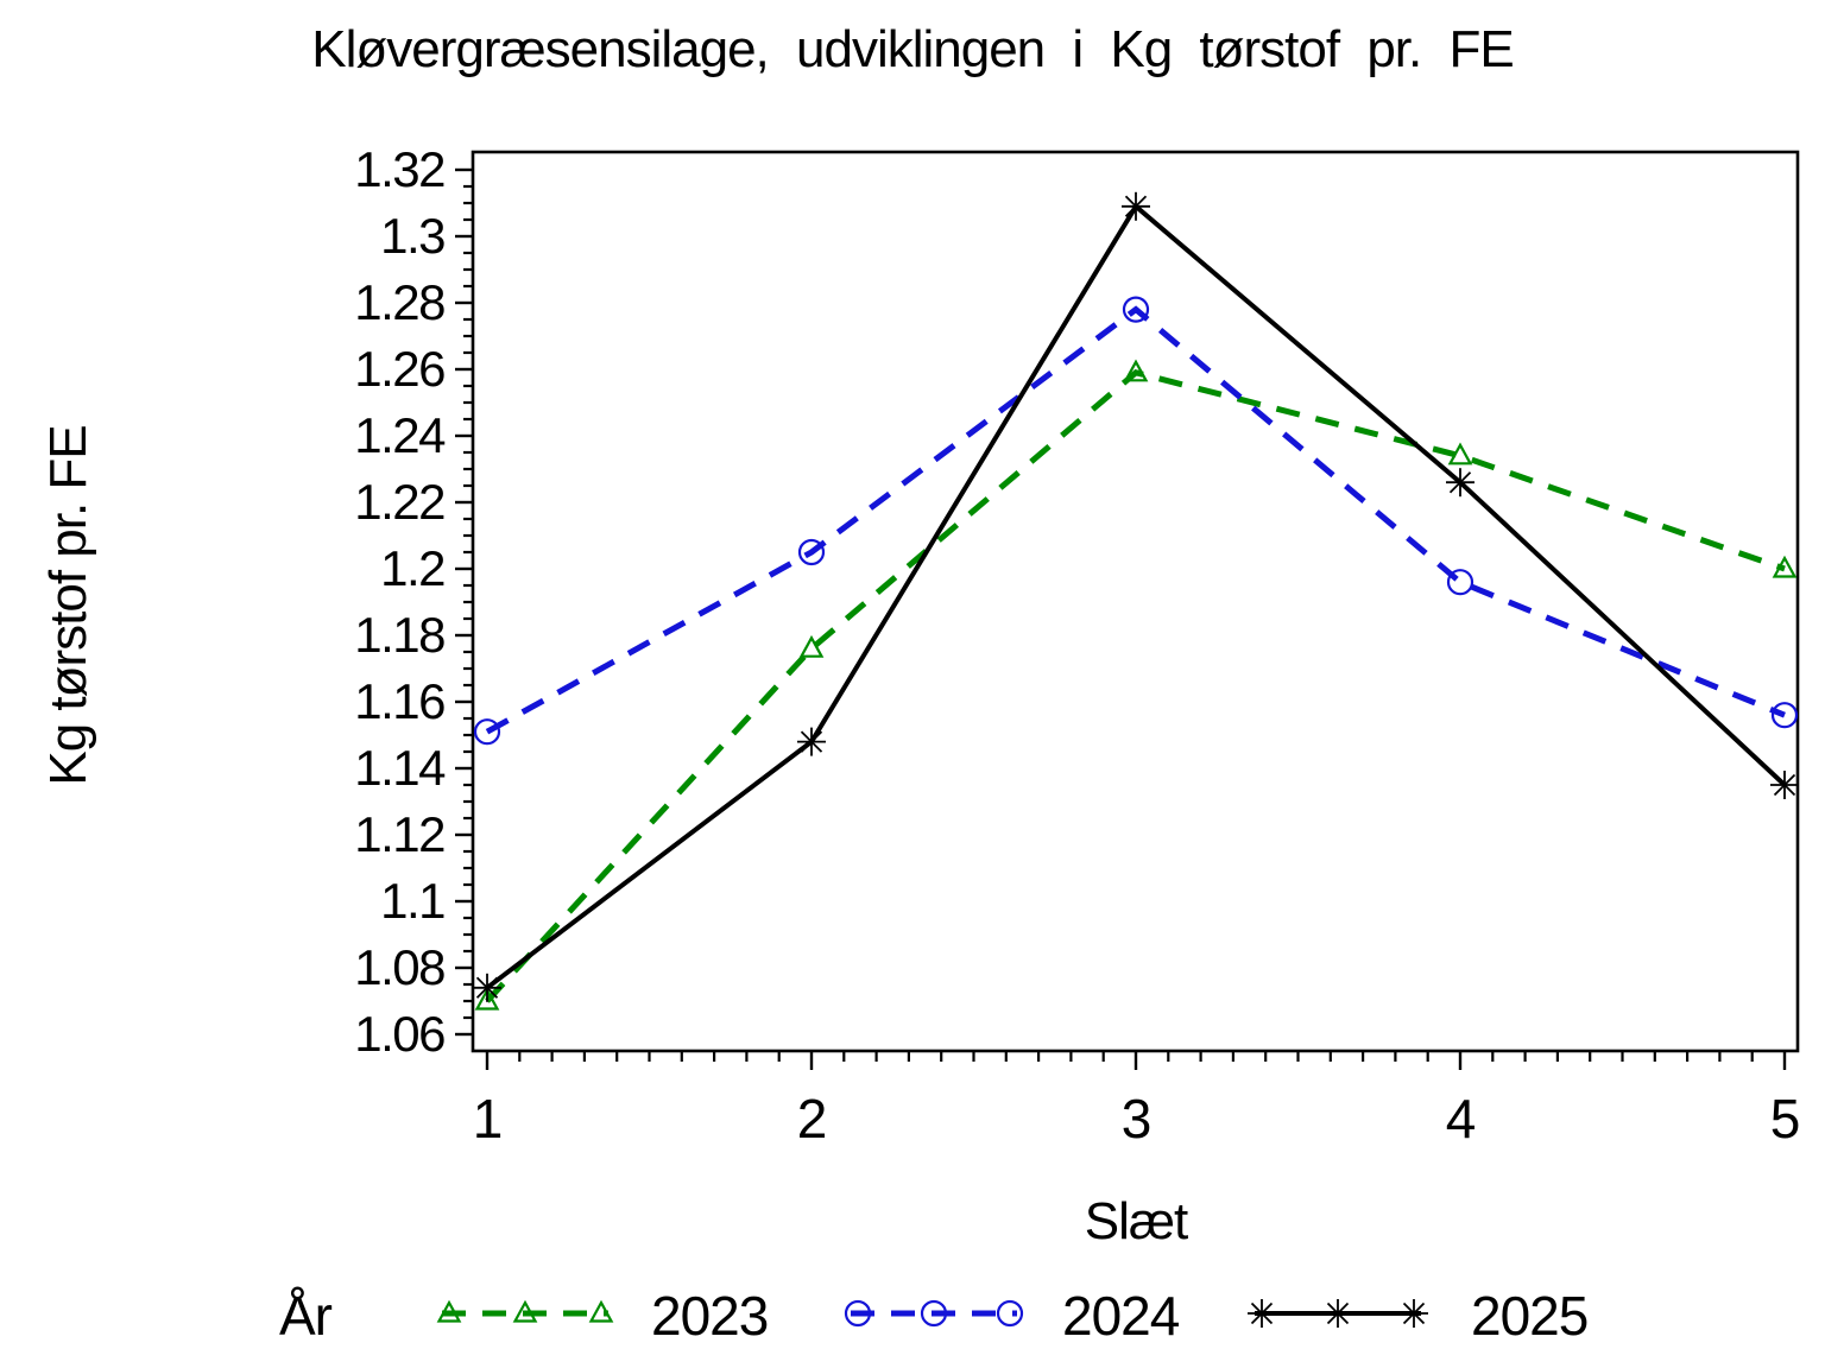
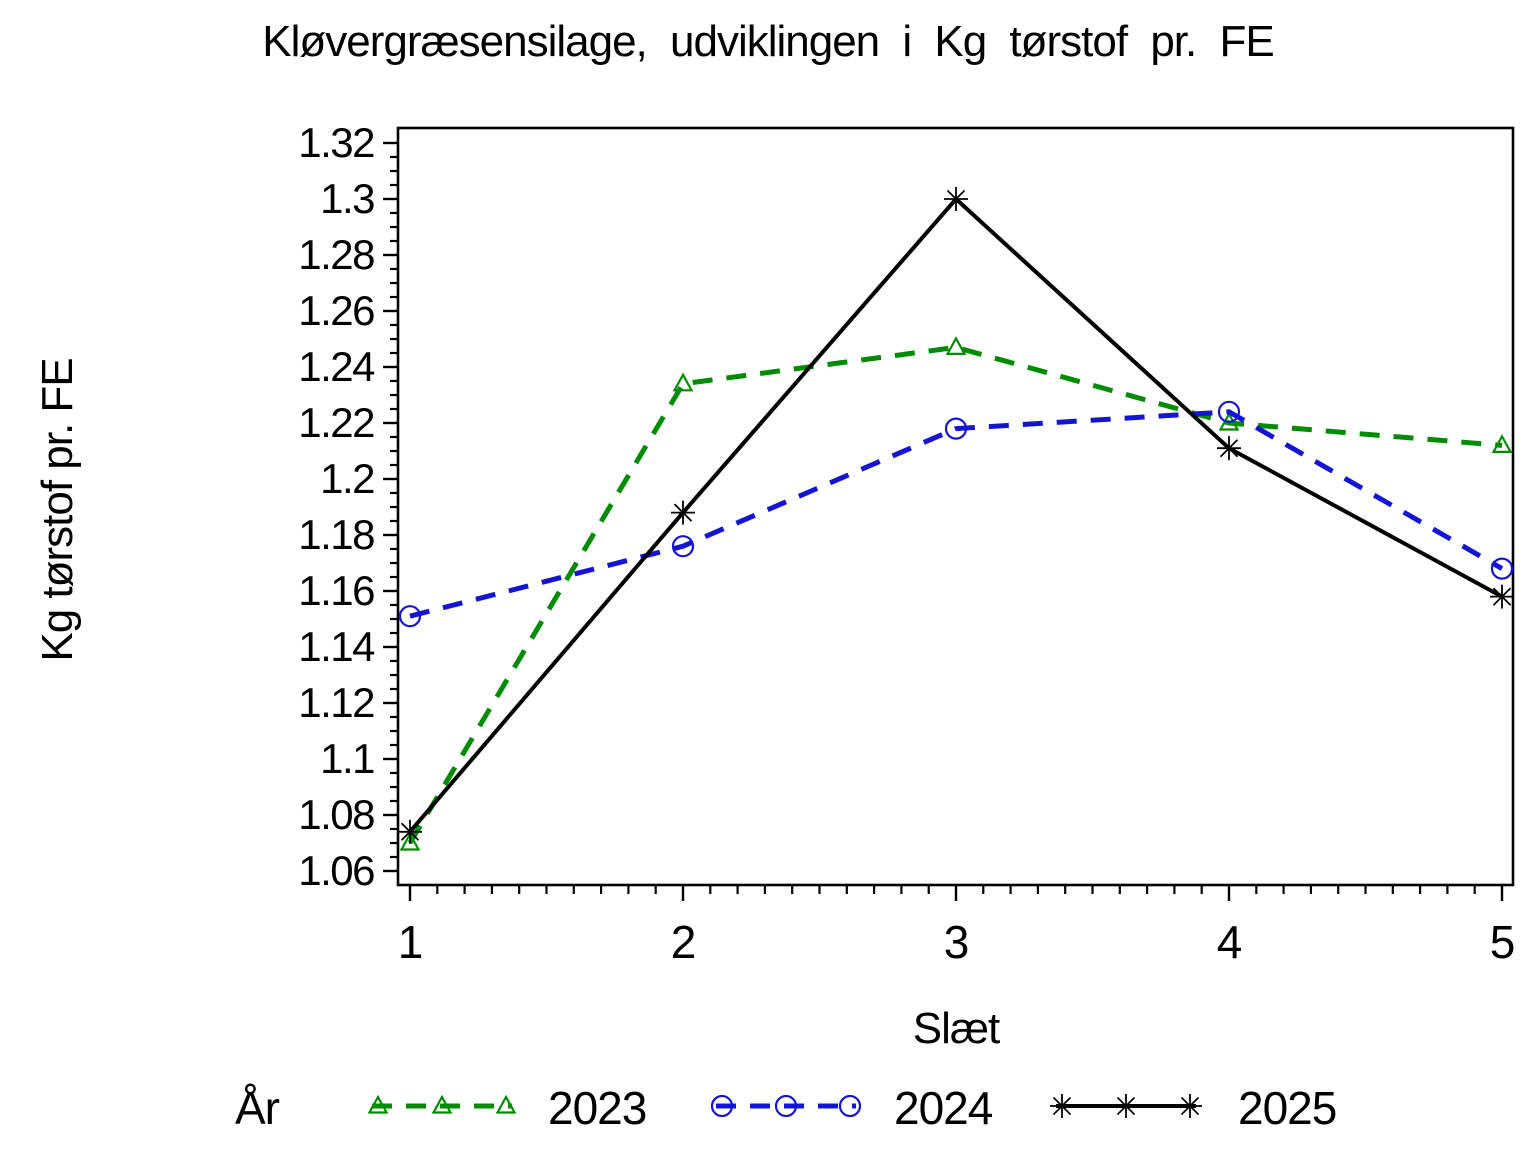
2023/2: 1.176 -> 1.234
2024/2: 1.205 -> 1.176
2025/2: 1.148 -> 1.188
2023/3: 1.259 -> 1.247
2024/3: 1.278 -> 1.218
2025/3: 1.309 -> 1.300
2023/4: 1.234 -> 1.220
2024/4: 1.196 -> 1.224
2025/4: 1.226 -> 1.211
2023/5: 1.200 -> 1.212
2024/5: 1.156 -> 1.168
2025/5: 1.135 -> 1.158
